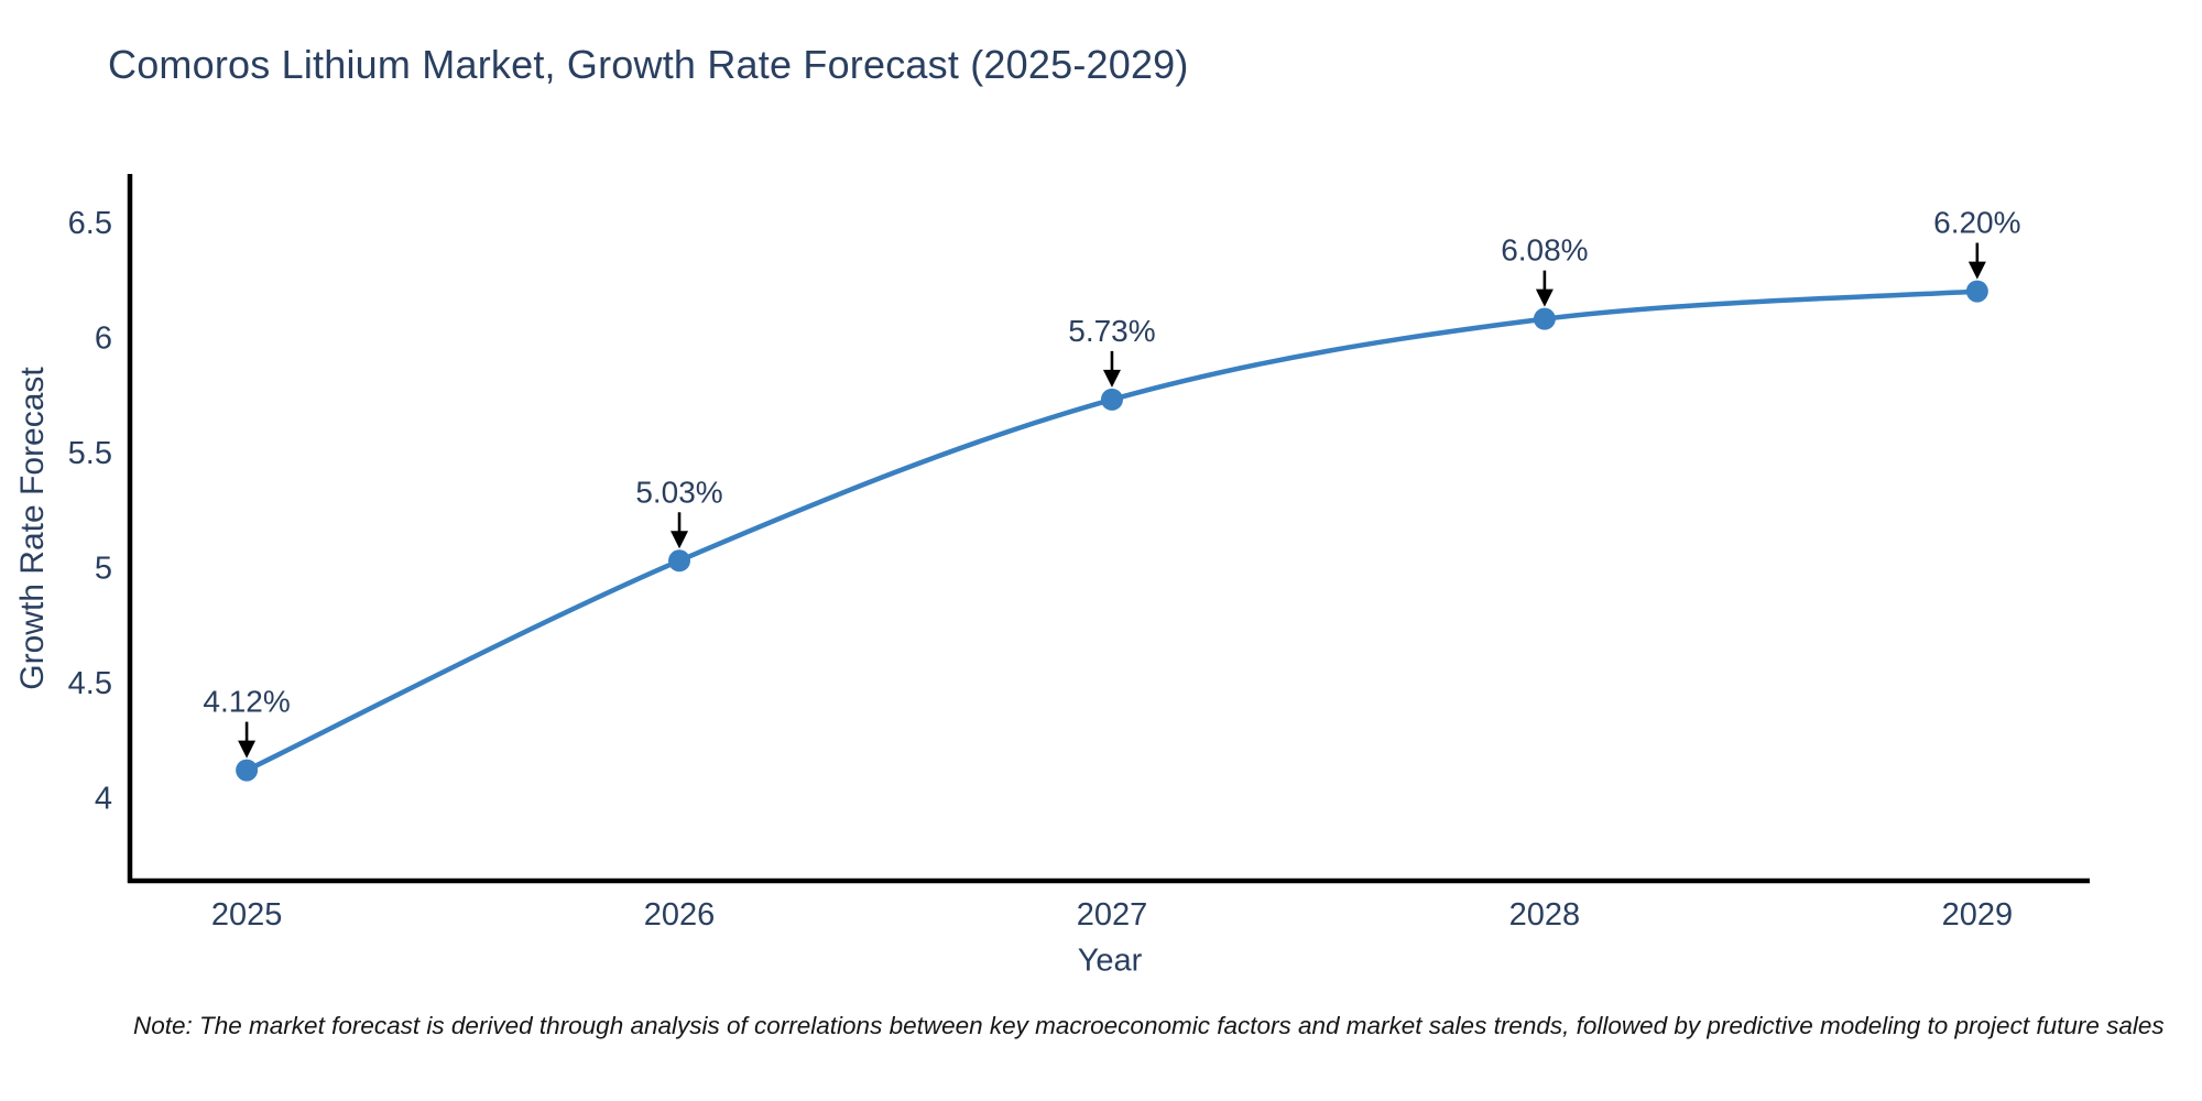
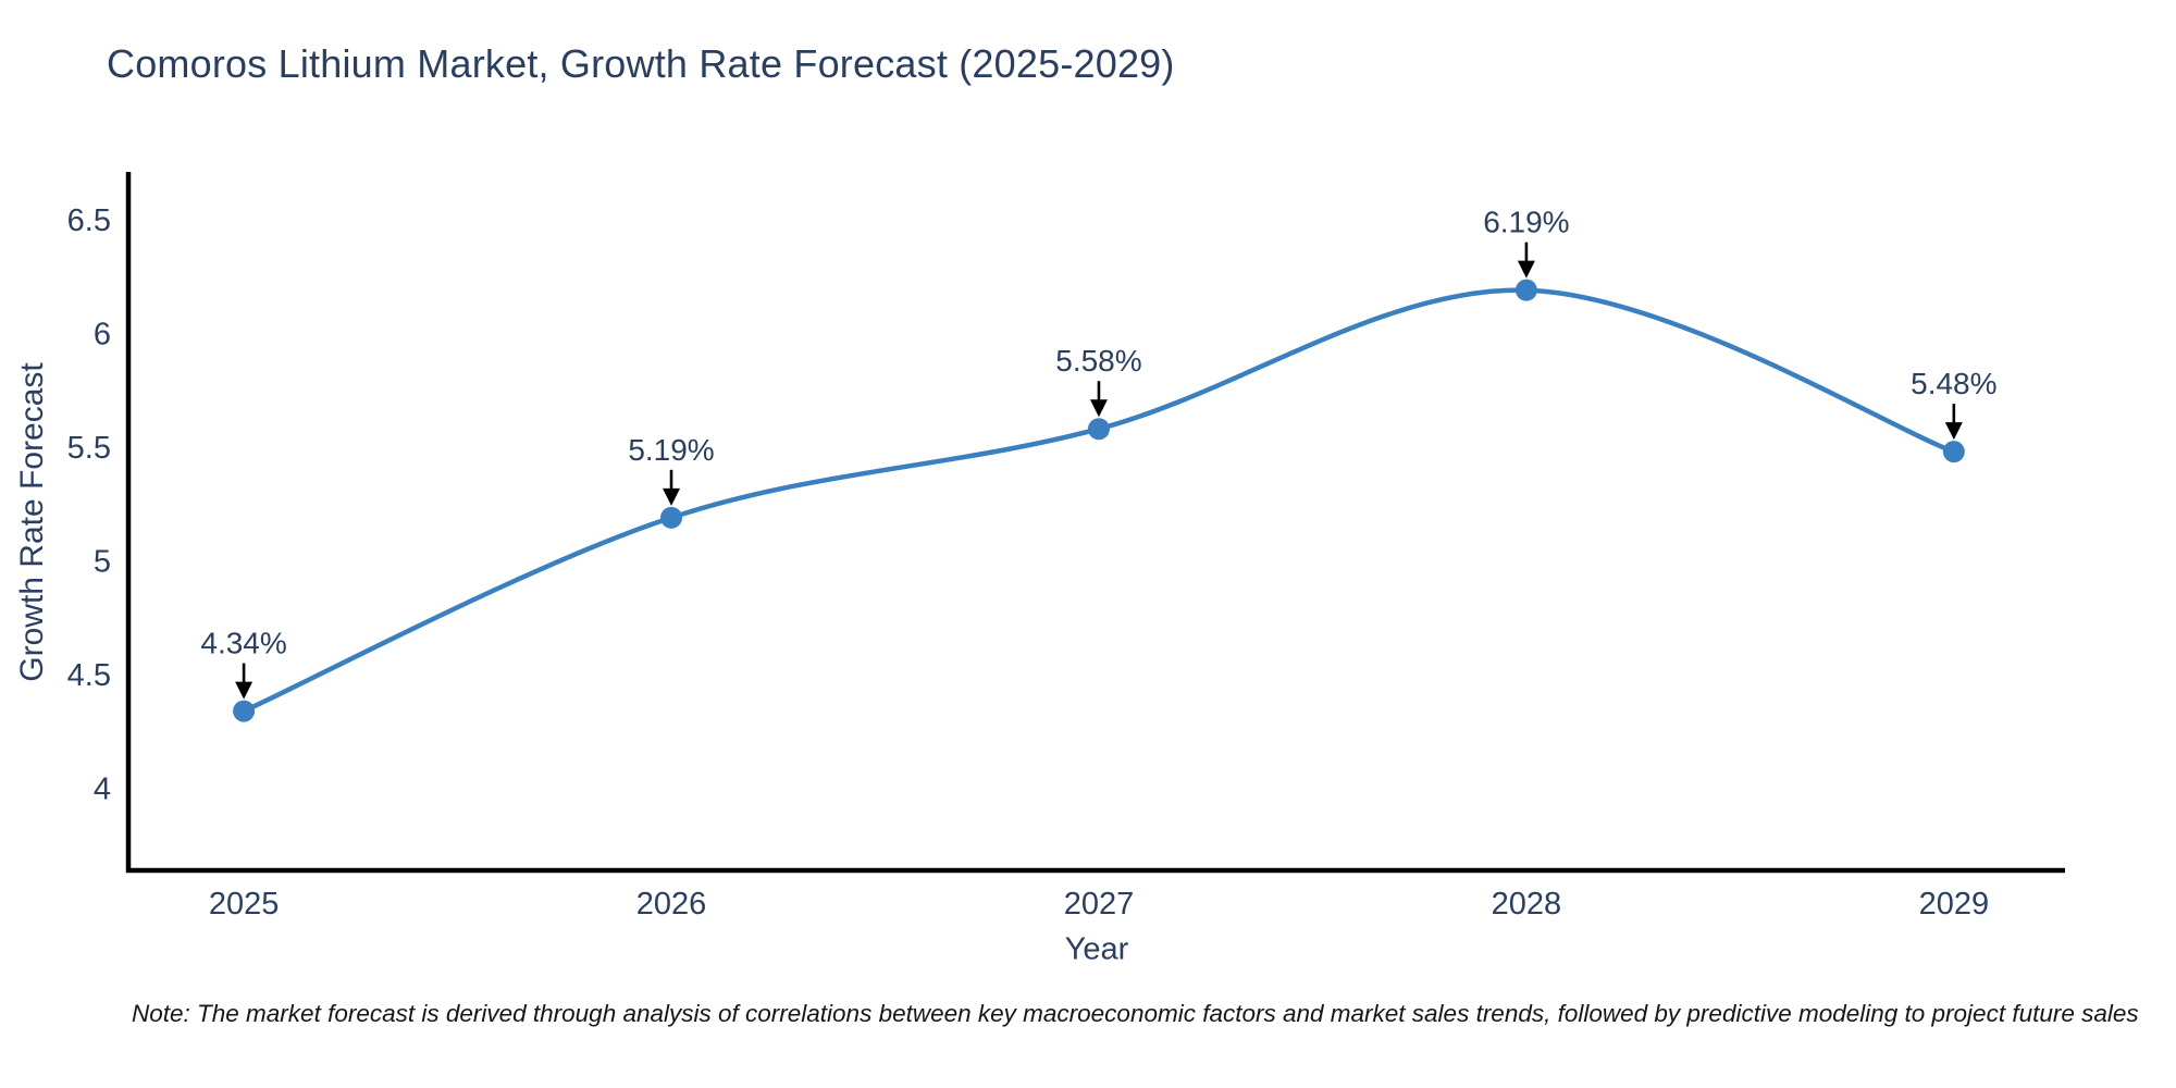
2025: 4.12% -> 4.34%
2026: 5.03% -> 5.19%
2027: 5.73% -> 5.58%
2028: 6.08% -> 6.19%
2029: 6.20% -> 5.48%
